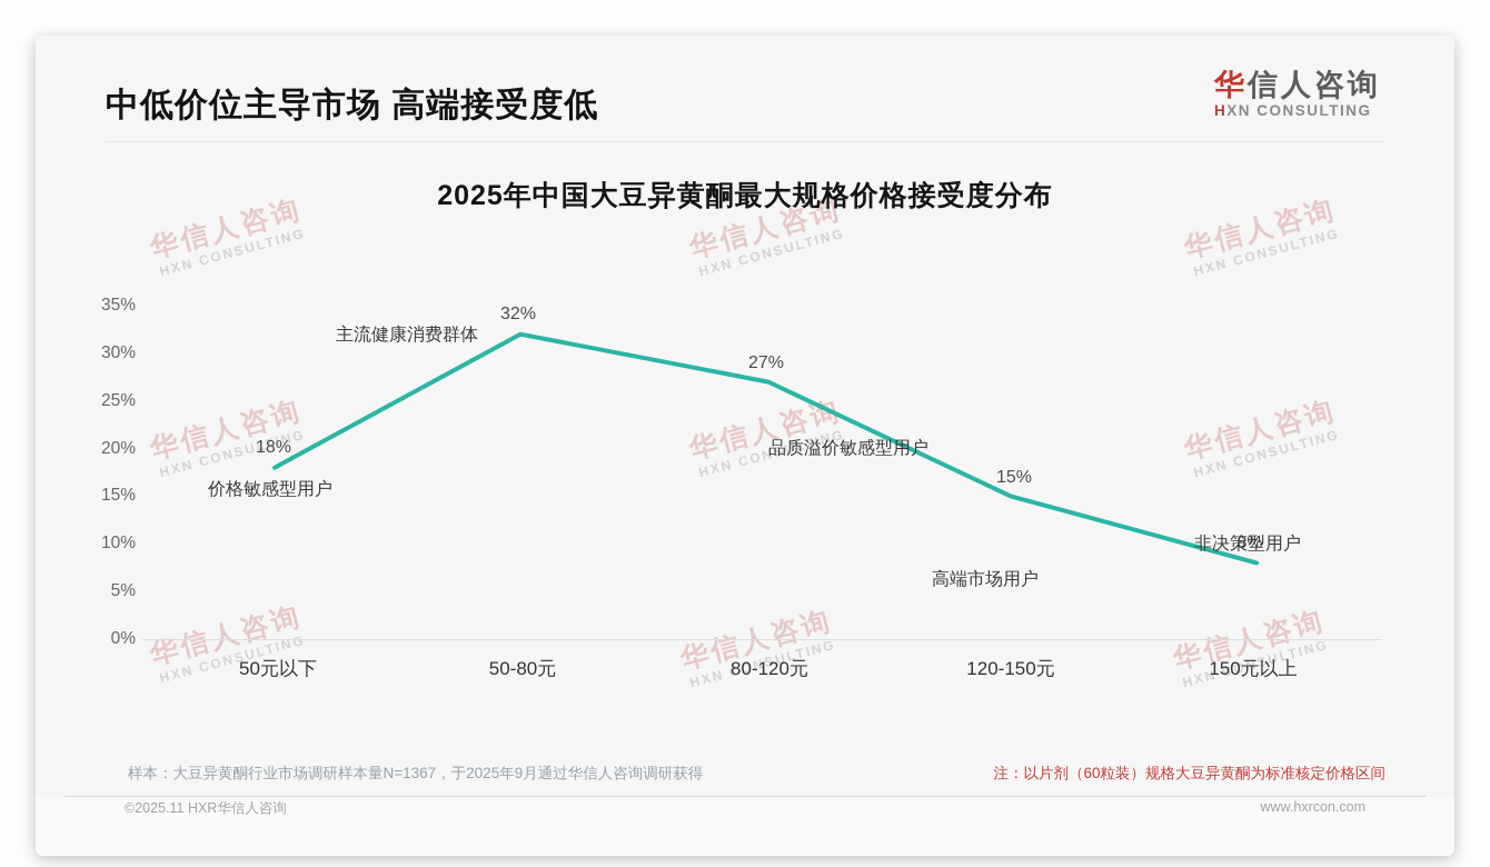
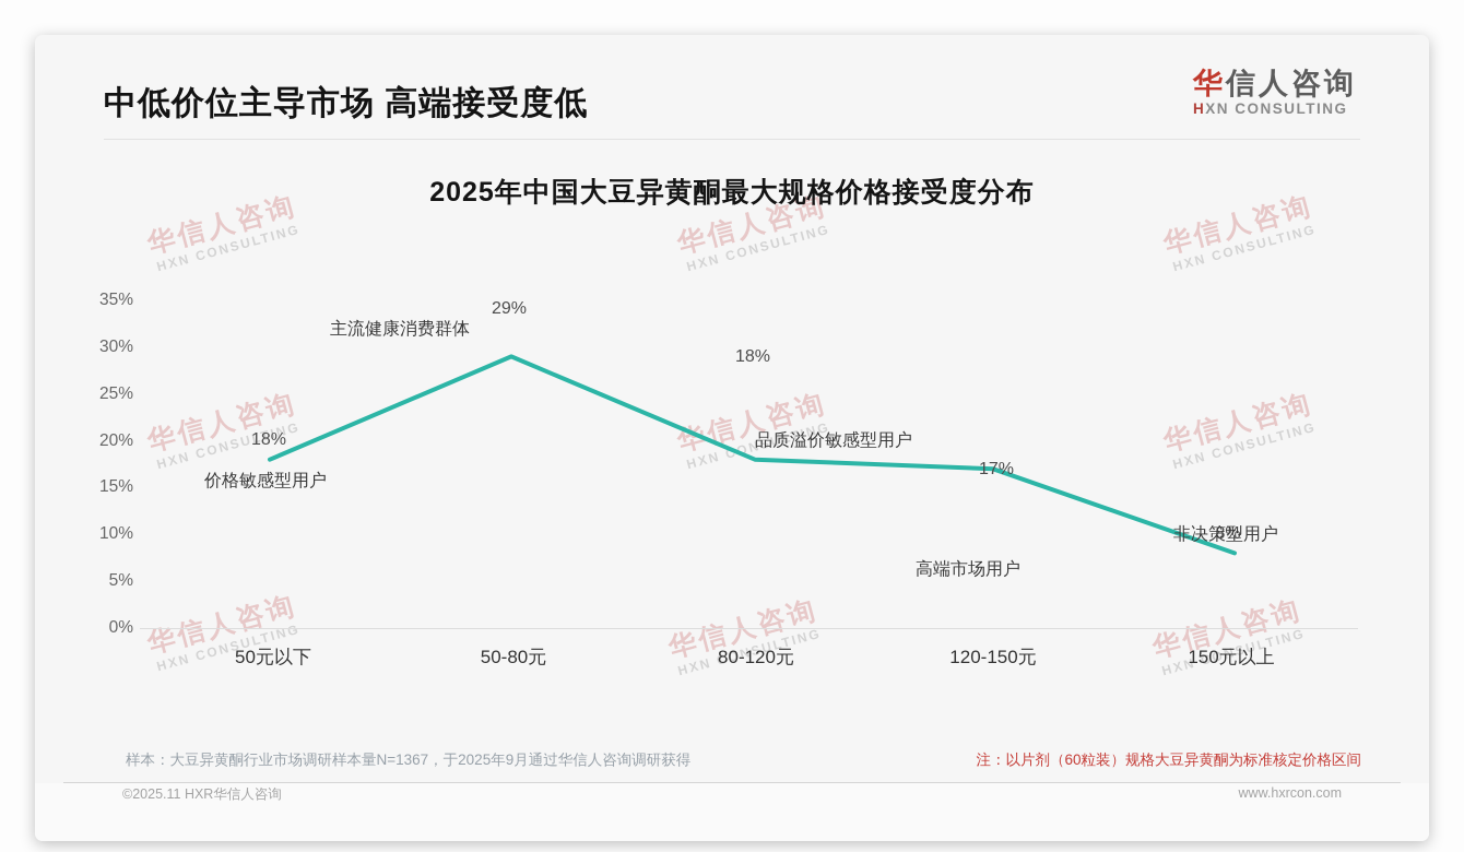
50-80元: 32% -> 29%
80-120元: 27% -> 18%
120-150元: 15% -> 17%
